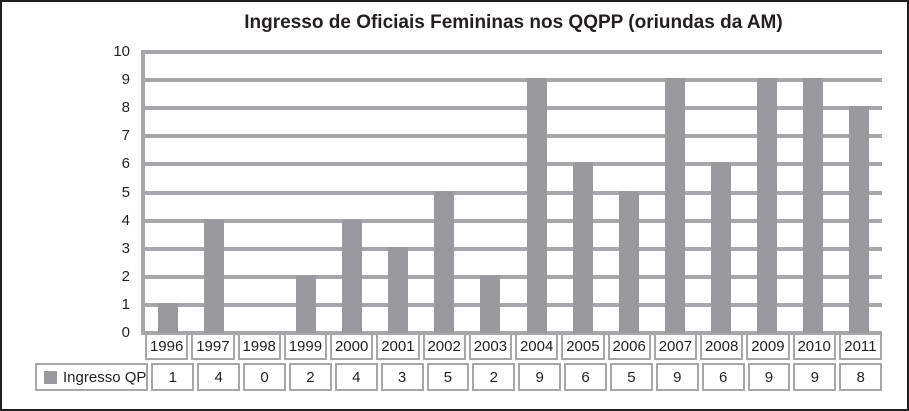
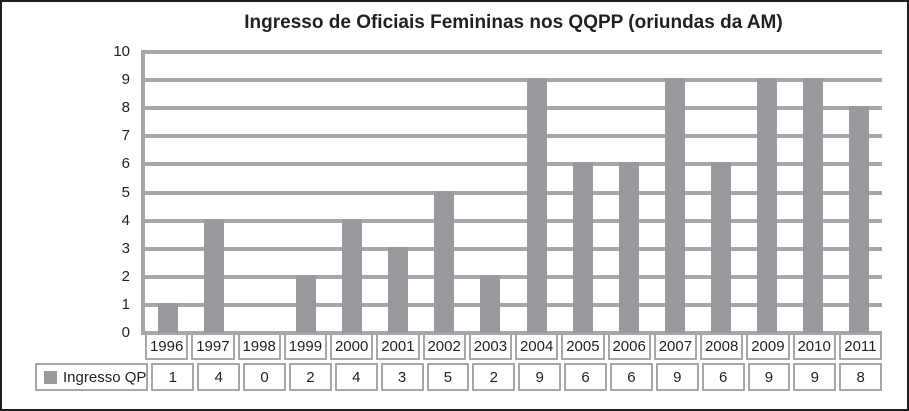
2006: 5 -> 6
